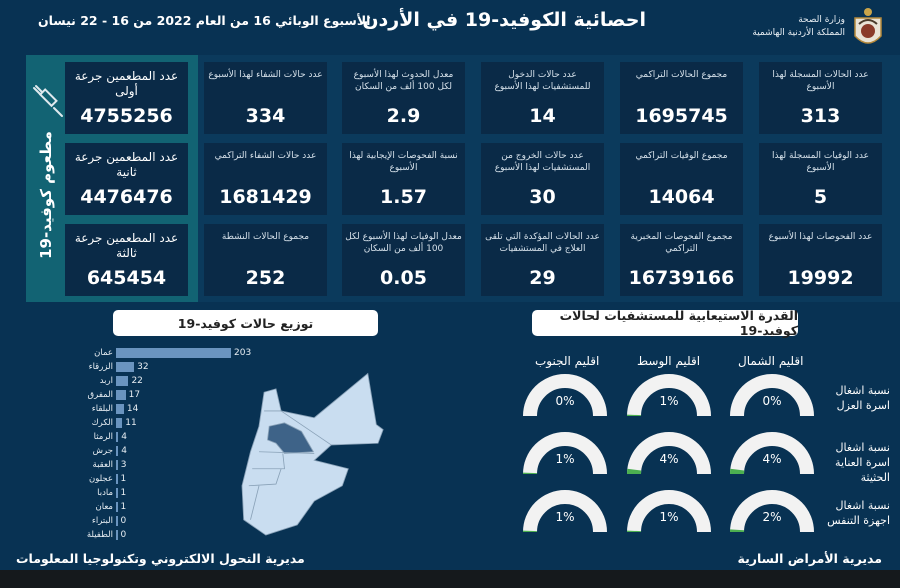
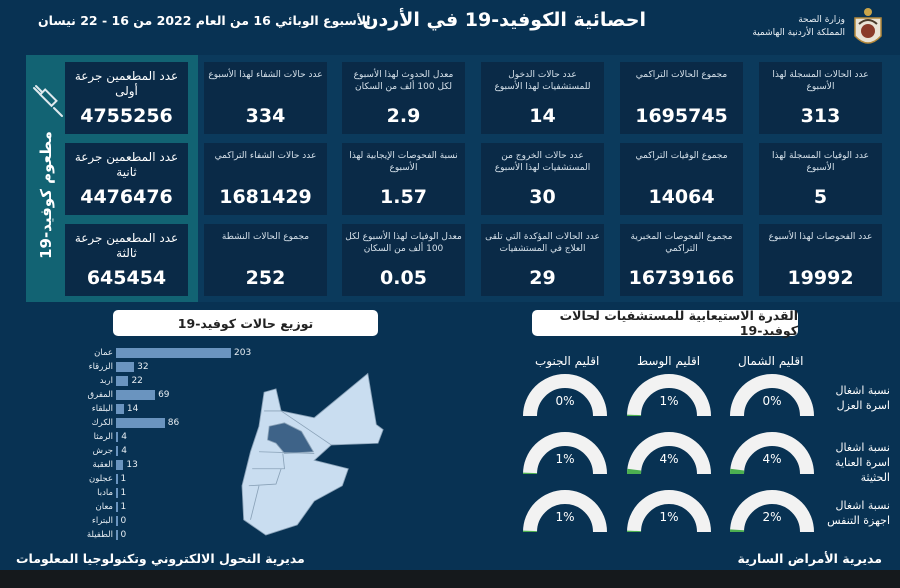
المفرق: 17 -> 69
الكرك: 11 -> 86
العقبة: 3 -> 13
